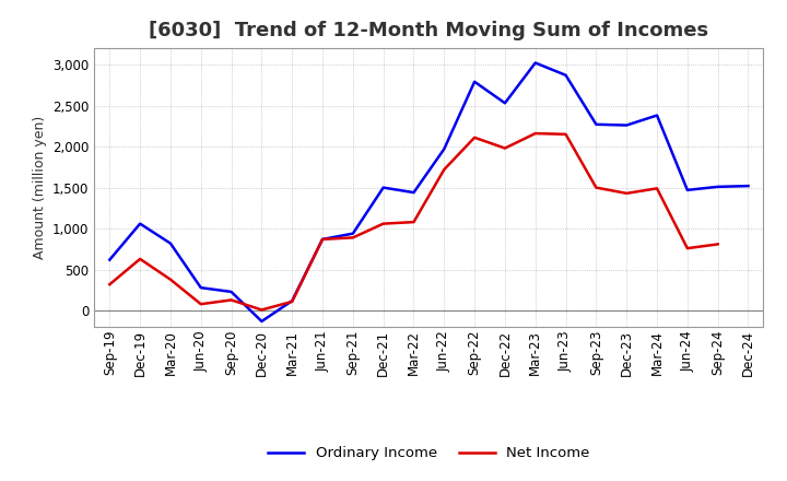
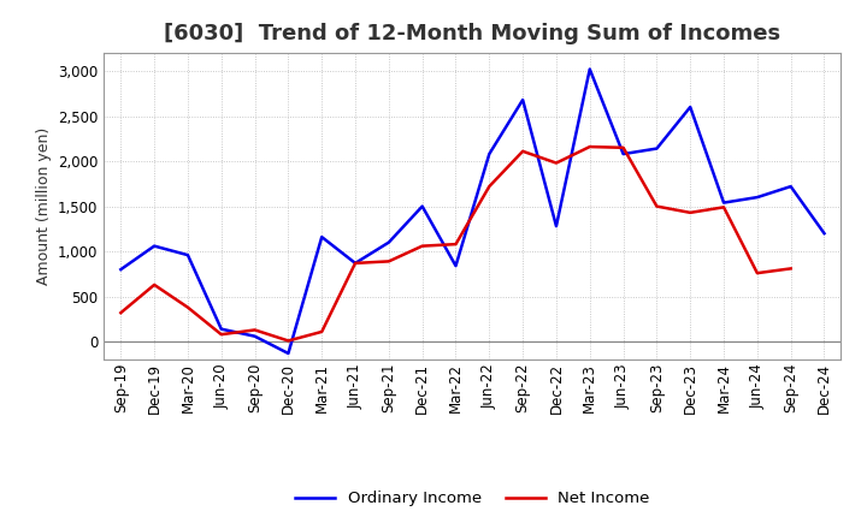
Ordinary Income/Sep-19: 620 -> 800
Ordinary Income/Mar-20: 820 -> 960
Ordinary Income/Jun-20: 280 -> 140
Ordinary Income/Sep-20: 230 -> 60
Ordinary Income/Mar-21: 120 -> 1,160
Ordinary Income/Sep-21: 940 -> 1,100
Ordinary Income/Mar-22: 1,440 -> 840
Ordinary Income/Jun-22: 1,970 -> 2,080
Ordinary Income/Sep-22: 2,790 -> 2,680
Ordinary Income/Dec-22: 2,530 -> 1,280
Ordinary Income/Jun-23: 2,870 -> 2,080
Ordinary Income/Sep-23: 2,270 -> 2,140
Ordinary Income/Dec-23: 2,260 -> 2,600
Ordinary Income/Mar-24: 2,380 -> 1,540
Ordinary Income/Jun-24: 1,470 -> 1,600
Ordinary Income/Sep-24: 1,510 -> 1,720
Ordinary Income/Dec-24: 1,520 -> 1,200
